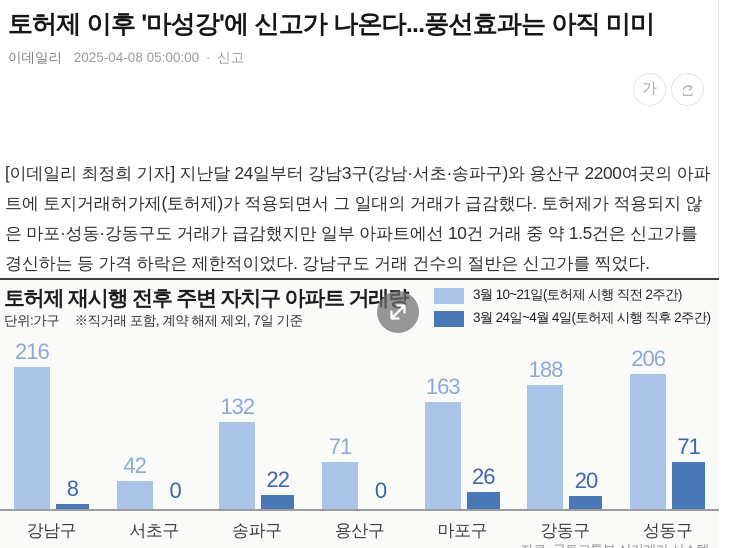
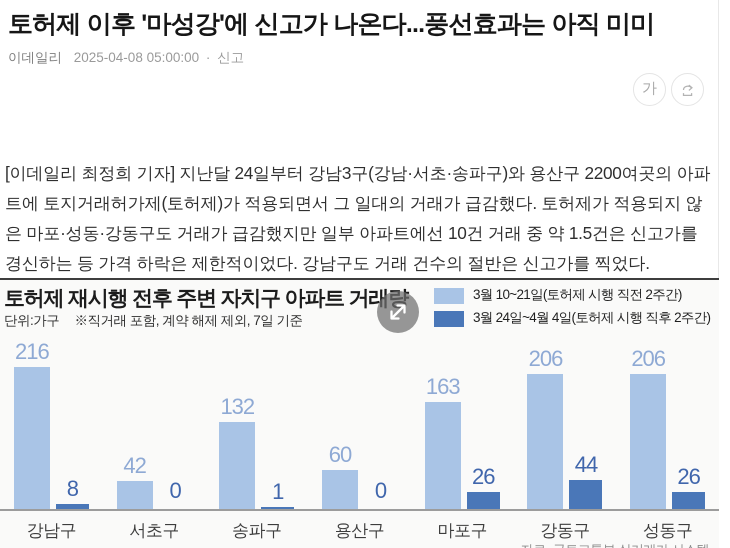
3월 24일~4월 4일(토허제 시행 직후 2주간)/송파구: 22 -> 1
3월 10~21일(토허제 시행 직전 2주간)/용산구: 71 -> 60
3월 10~21일(토허제 시행 직전 2주간)/강동구: 188 -> 206
3월 24일~4월 4일(토허제 시행 직후 2주간)/강동구: 20 -> 44
3월 24일~4월 4일(토허제 시행 직후 2주간)/성동구: 71 -> 26
